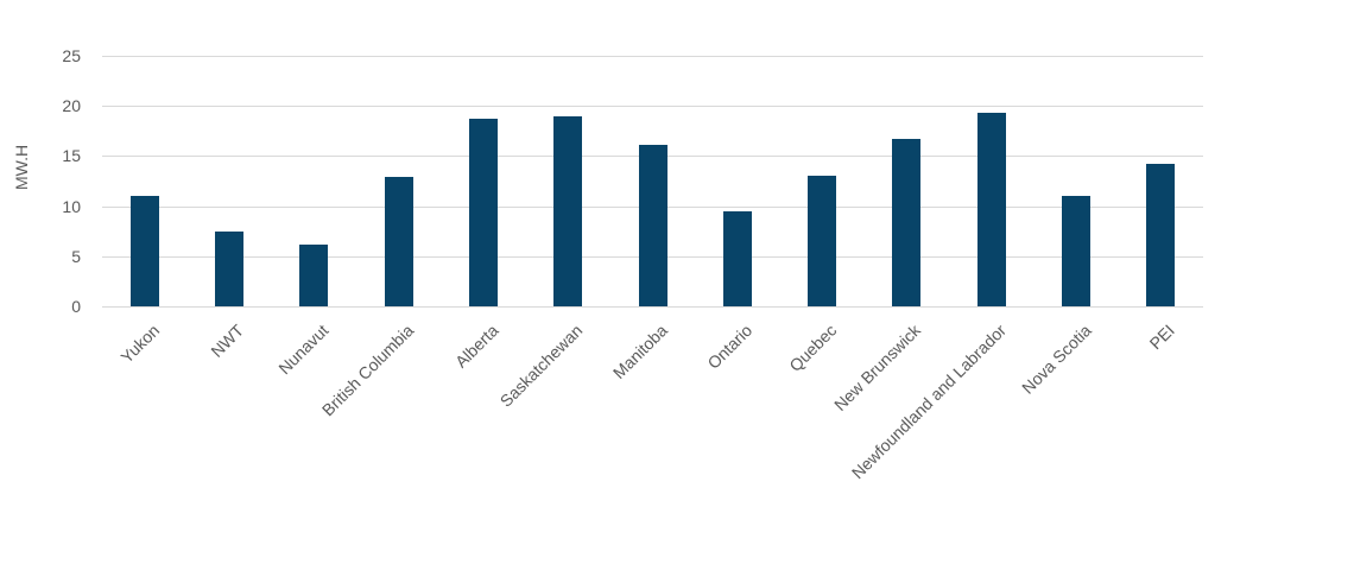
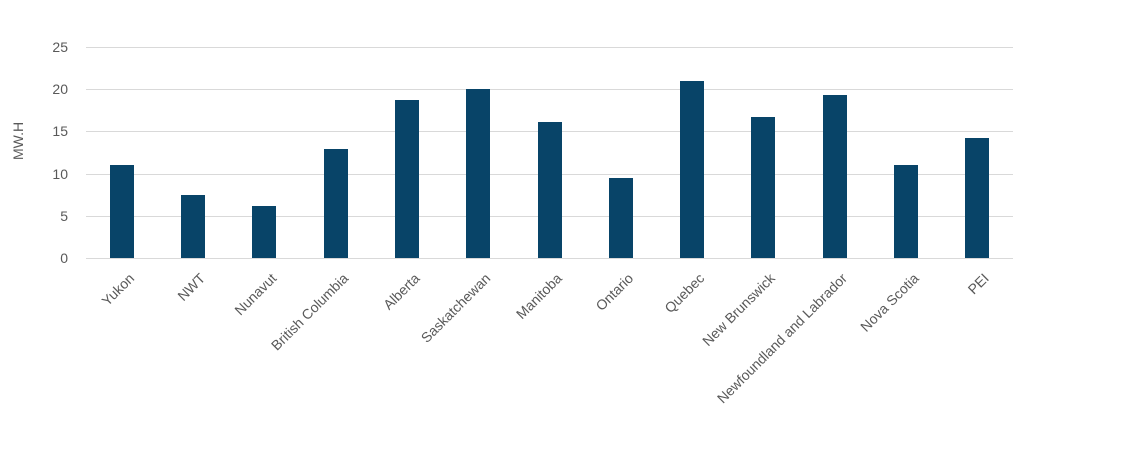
Saskatchewan: 19 -> 20
Quebec: 13 -> 21
